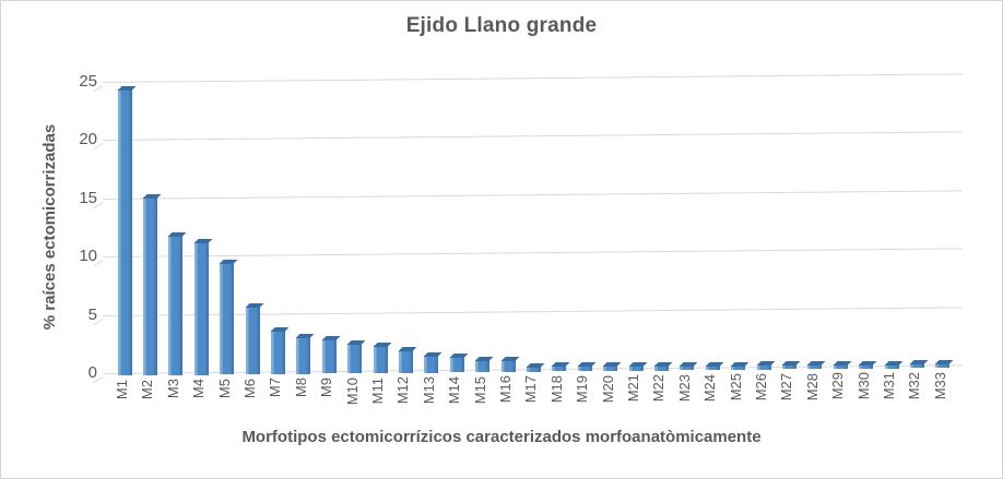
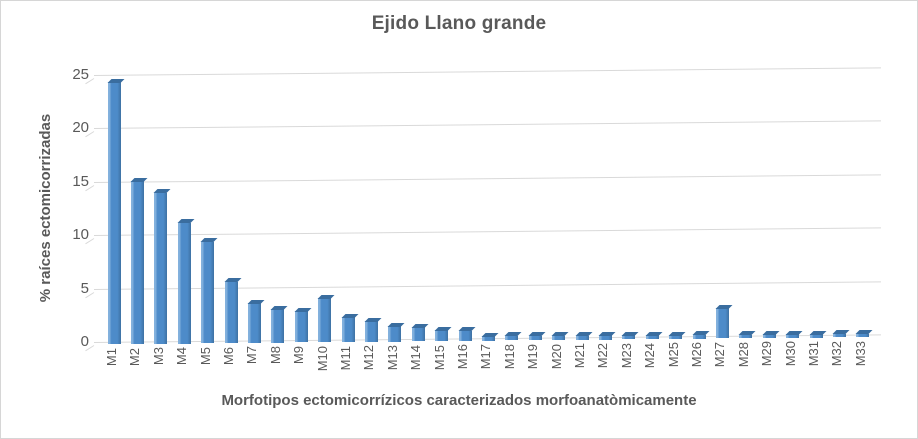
M3: 11.7 -> 13.9
M10: 2.3 -> 3.9
M27: 0.1 -> 2.6
